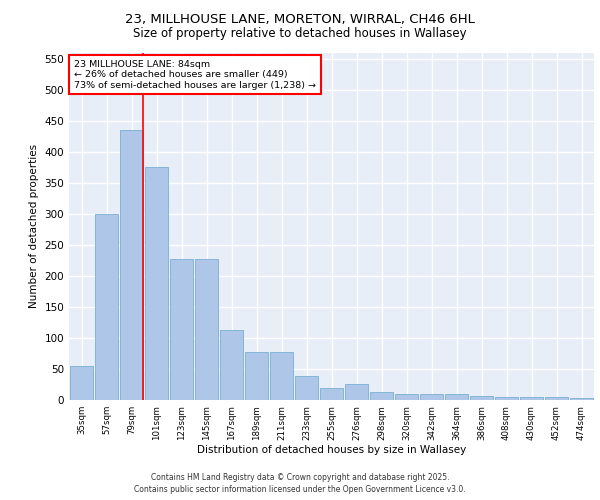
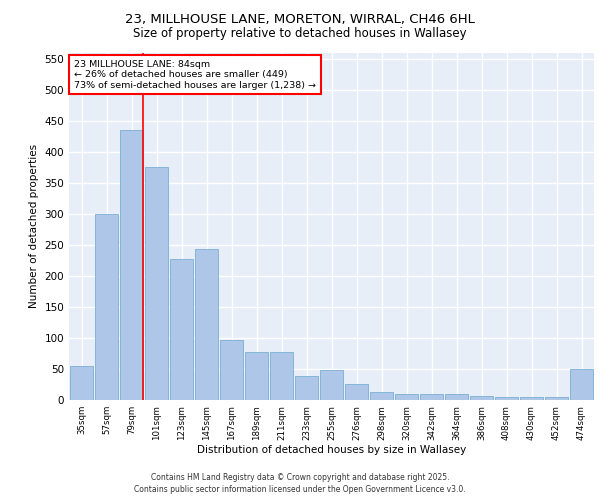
145sqm: 227 -> 244
167sqm: 113 -> 96
255sqm: 20 -> 48
474sqm: 3 -> 50
